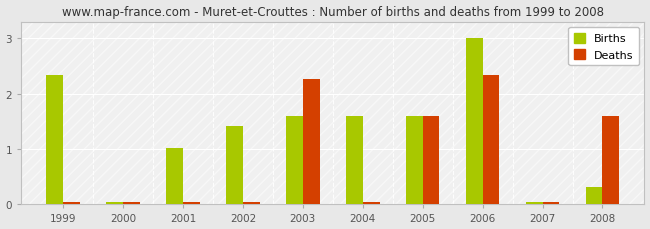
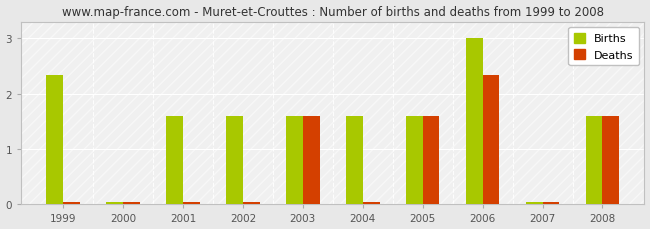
Births/2001: 1.02 -> 1.60
Births/2002: 1.42 -> 1.60
Deaths/2003: 2.26 -> 1.60
Births/2008: 0.32 -> 1.60
